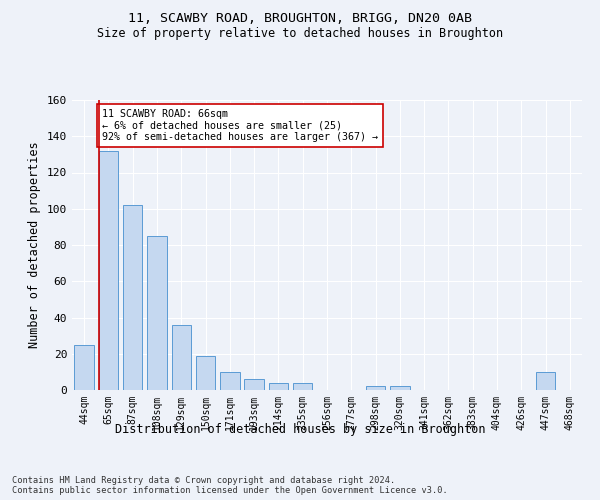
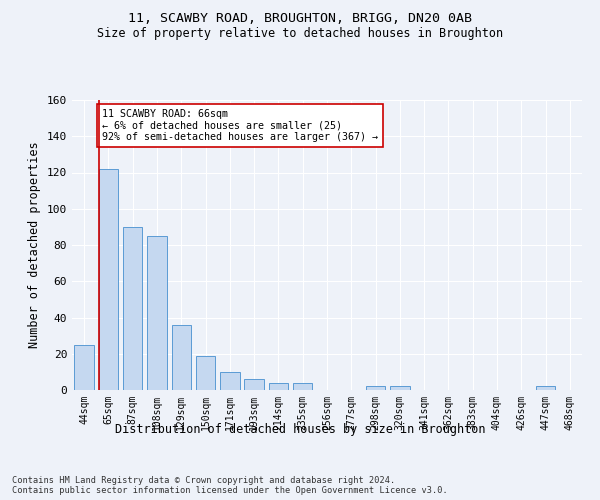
65sqm: 132 -> 122
87sqm: 102 -> 90
447sqm: 10 -> 2
